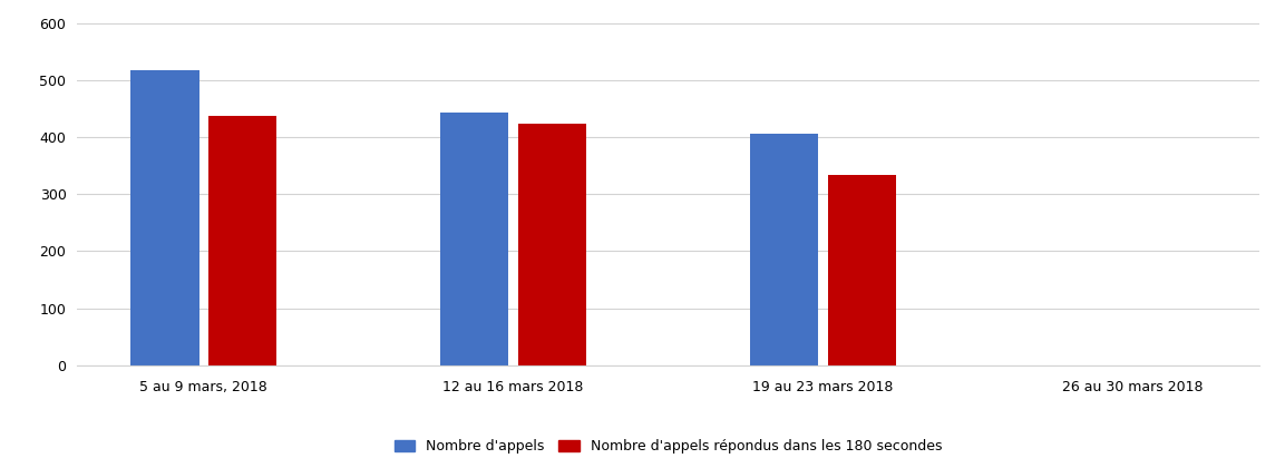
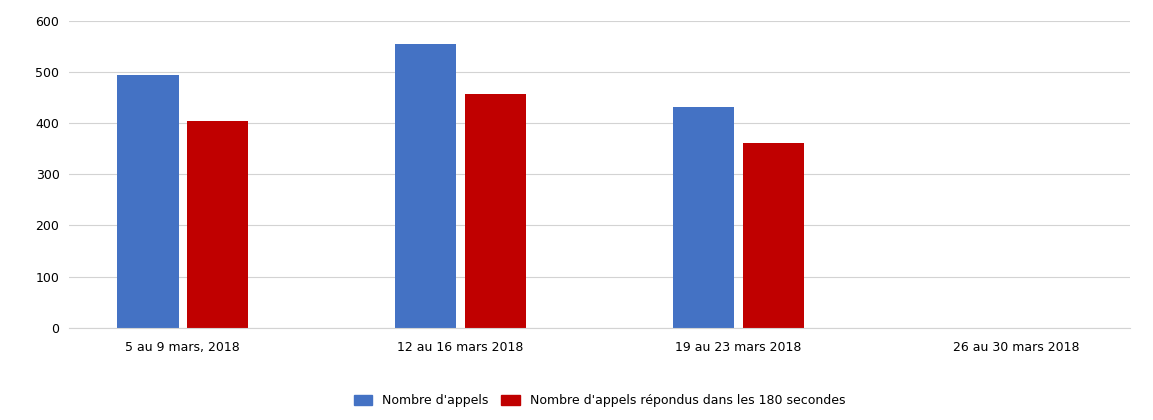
Nombre d'appels/5 au 9 mars, 2018: 518 -> 495
Nombre d'appels répondus dans les 180 secondes/5 au 9 mars, 2018: 438 -> 405
Nombre d'appels/12 au 16 mars 2018: 444 -> 555
Nombre d'appels répondus dans les 180 secondes/12 au 16 mars 2018: 424 -> 458
Nombre d'appels/19 au 23 mars 2018: 406 -> 432
Nombre d'appels répondus dans les 180 secondes/19 au 23 mars 2018: 334 -> 362
